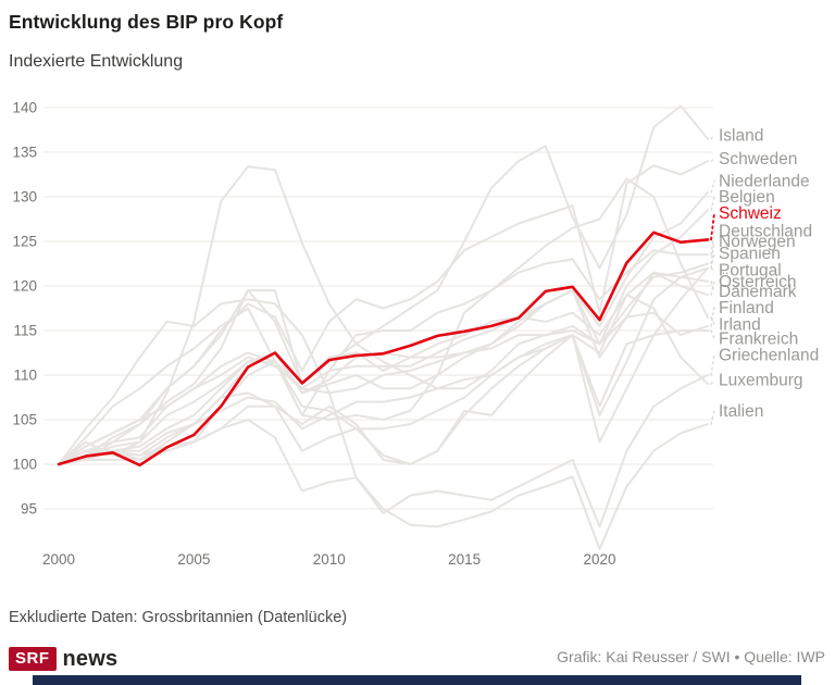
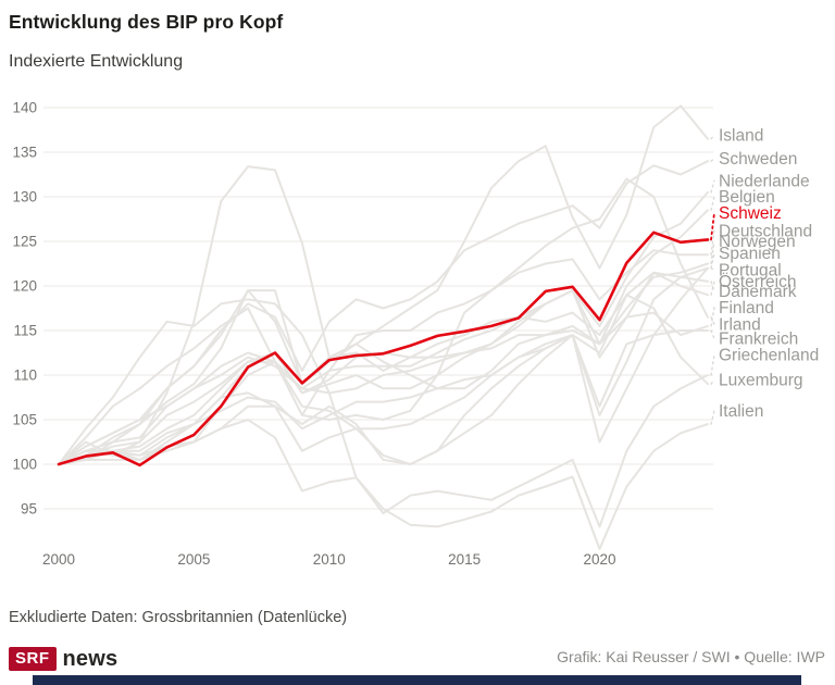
Island/2010: 118 -> 112
Portugal/2015: 106 -> 104
Schweden/2020: 117 -> 126
